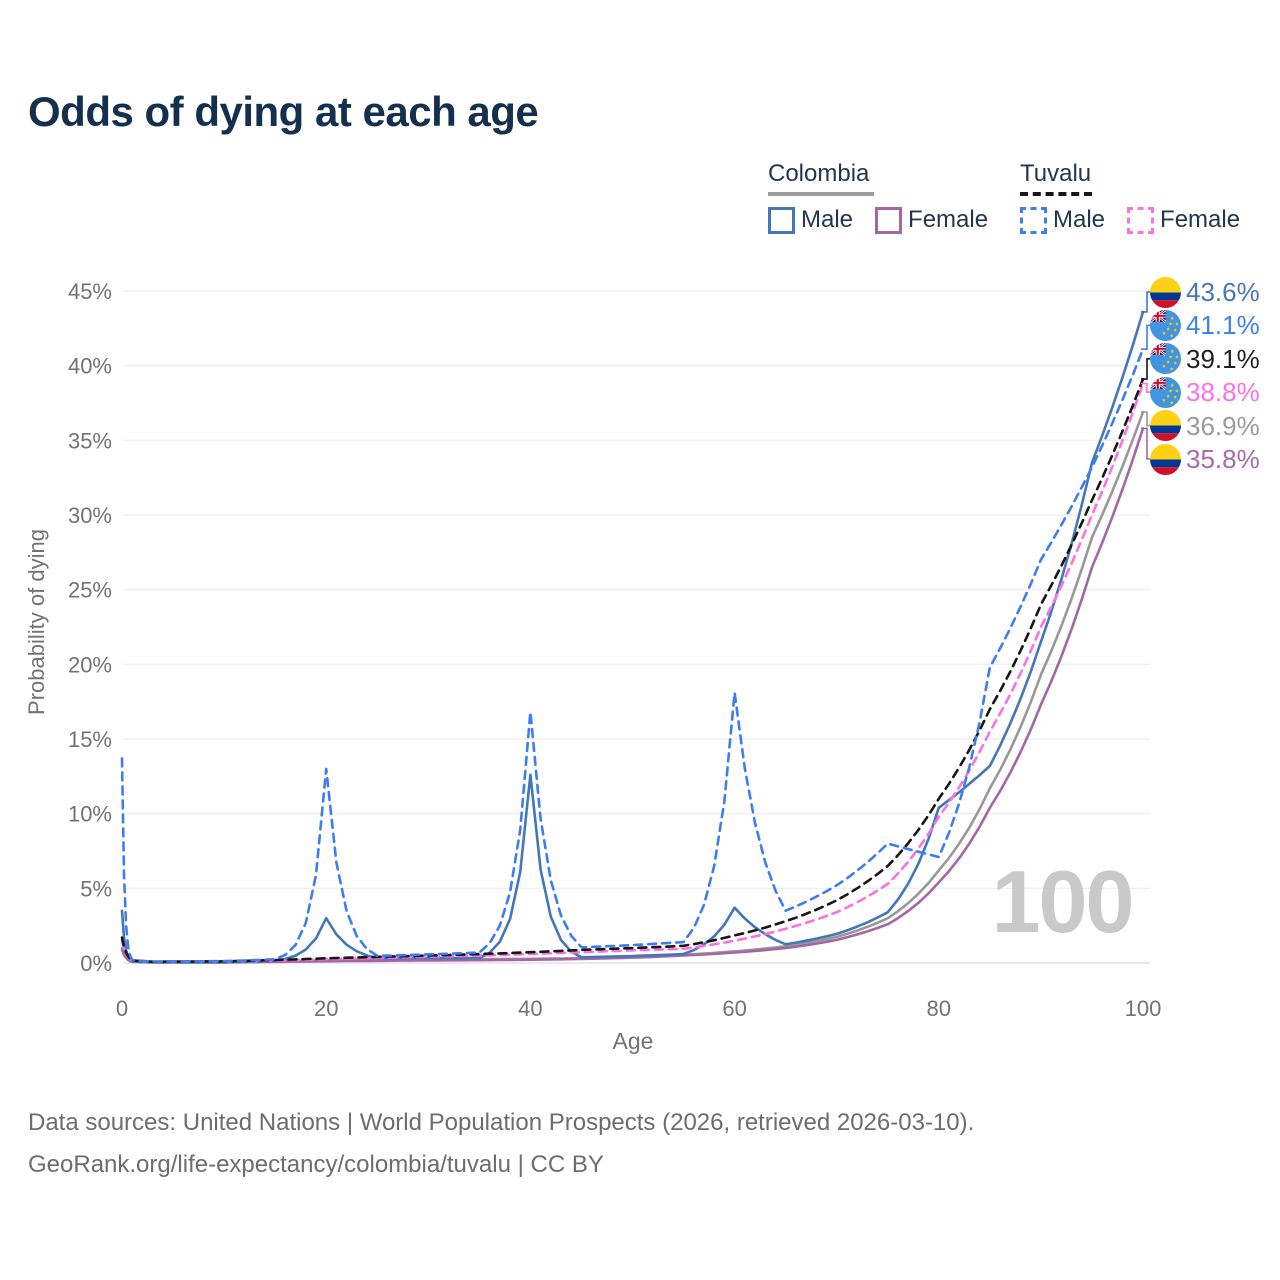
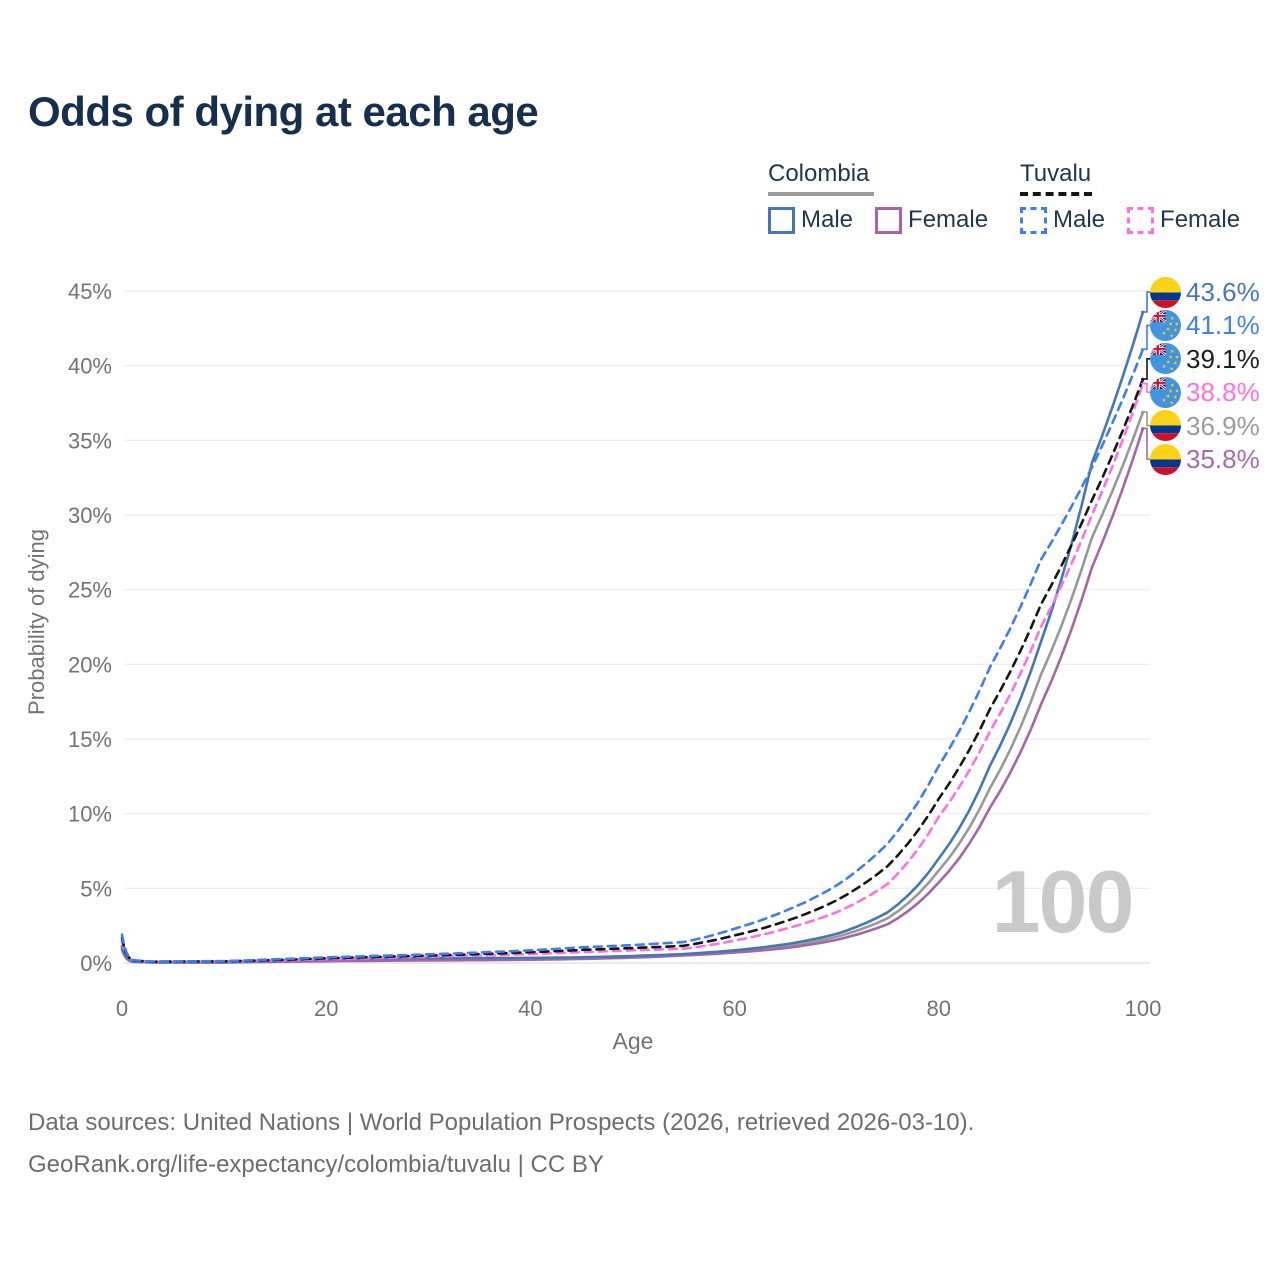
Colombia Male/0: 3.5% -> 1.1%
Tuvalu Male/0: 13.7% -> 1.9%
Colombia Male/20: 3.0% -> 0.3%
Tuvalu Male/20: 13.0% -> 0.4%
Colombia Male/40: 12.6% -> 0.3%
Tuvalu Male/40: 16.8% -> 0.8%
Colombia Male/60: 3.7% -> 0.8%
Tuvalu Male/60: 18.1% -> 2.3%
Colombia Male/80: 10.4% -> 7.0%
Tuvalu Male/80: 7.1% -> 13.2%
